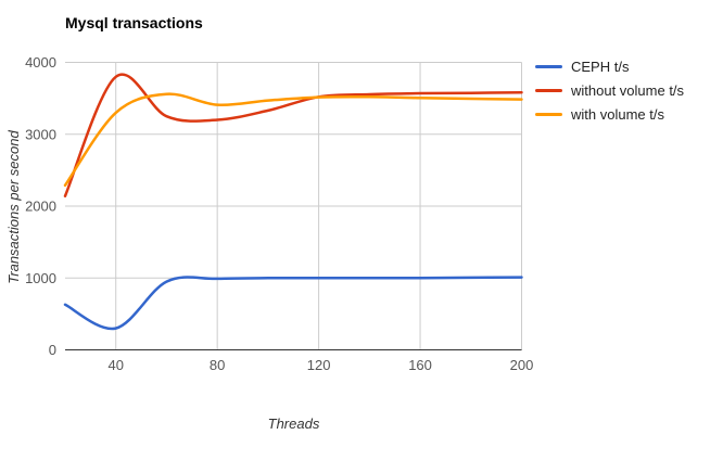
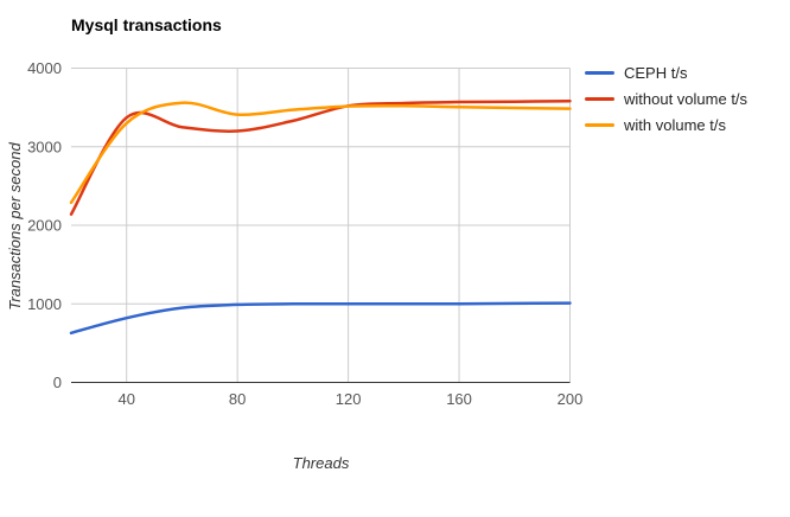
CEPH t/s/40: 300 -> 800
without volume t/s/40: 3800 -> 3400
